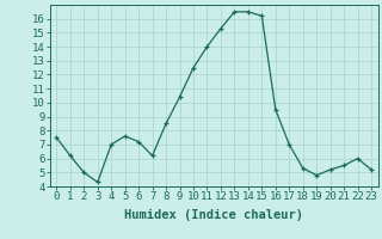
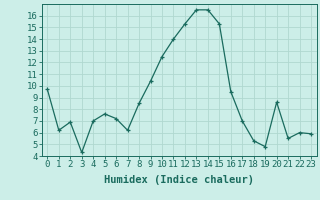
0: 7.5 -> 9.7
2: 5.0 -> 6.9
15: 16.2 -> 15.3
20: 5.2 -> 8.6
23: 5.2 -> 5.9
